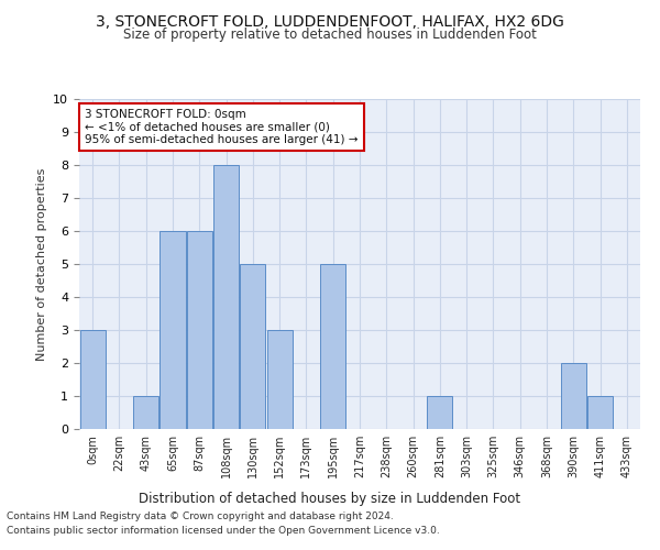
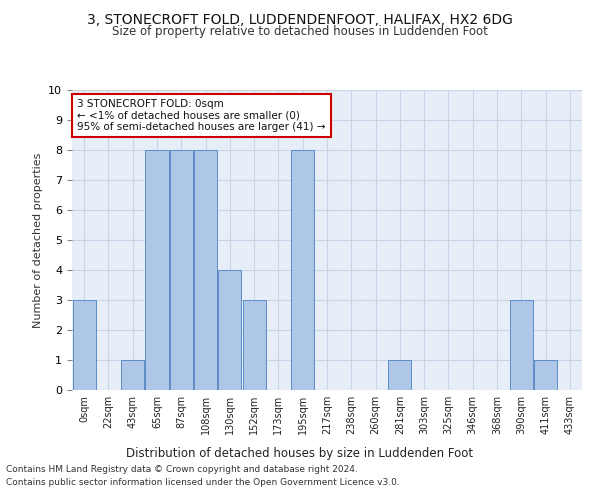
65sqm: 6 -> 8
87sqm: 6 -> 8
130sqm: 5 -> 4
195sqm: 5 -> 8
390sqm: 2 -> 3
